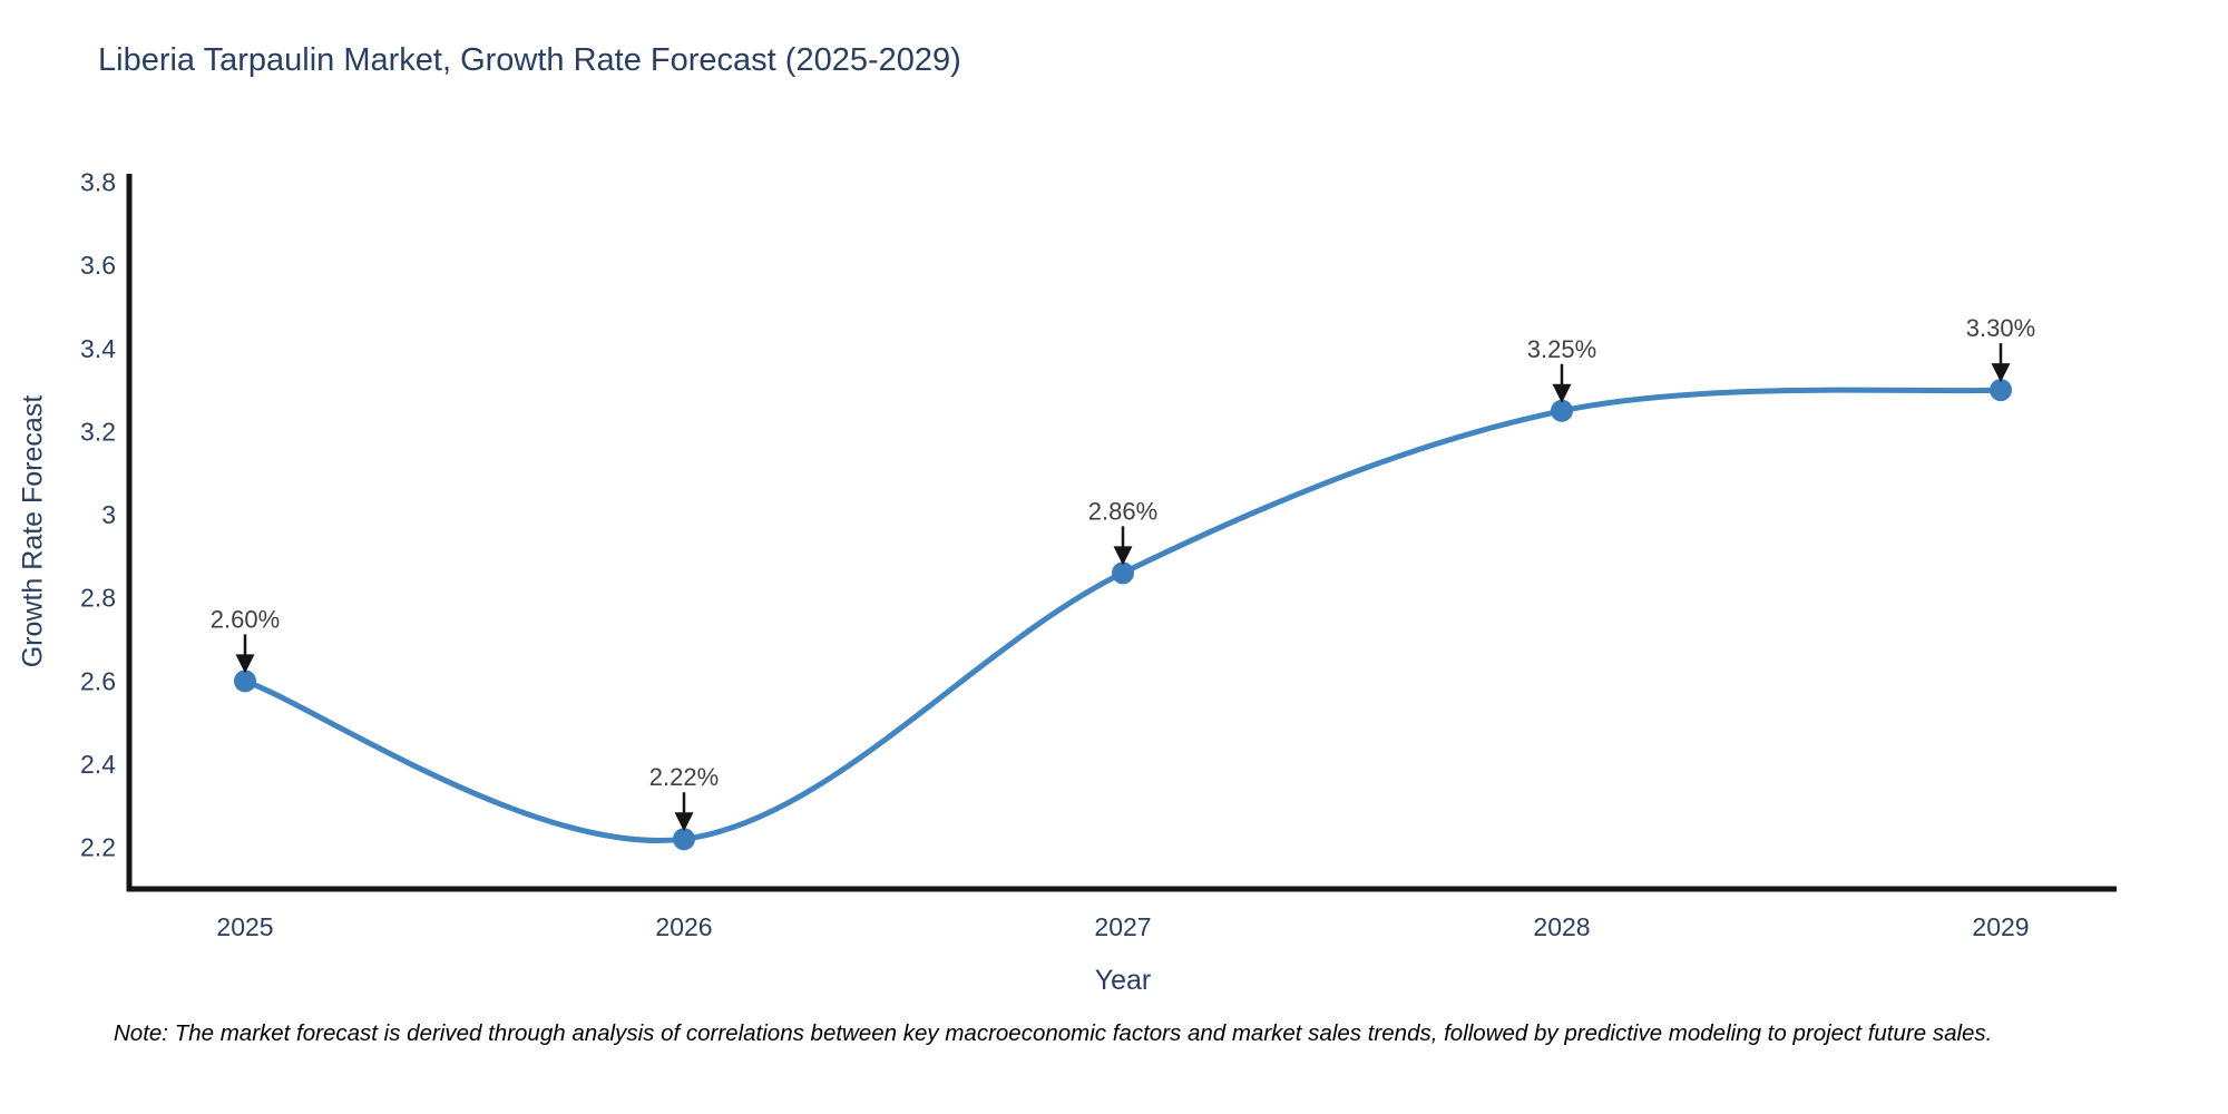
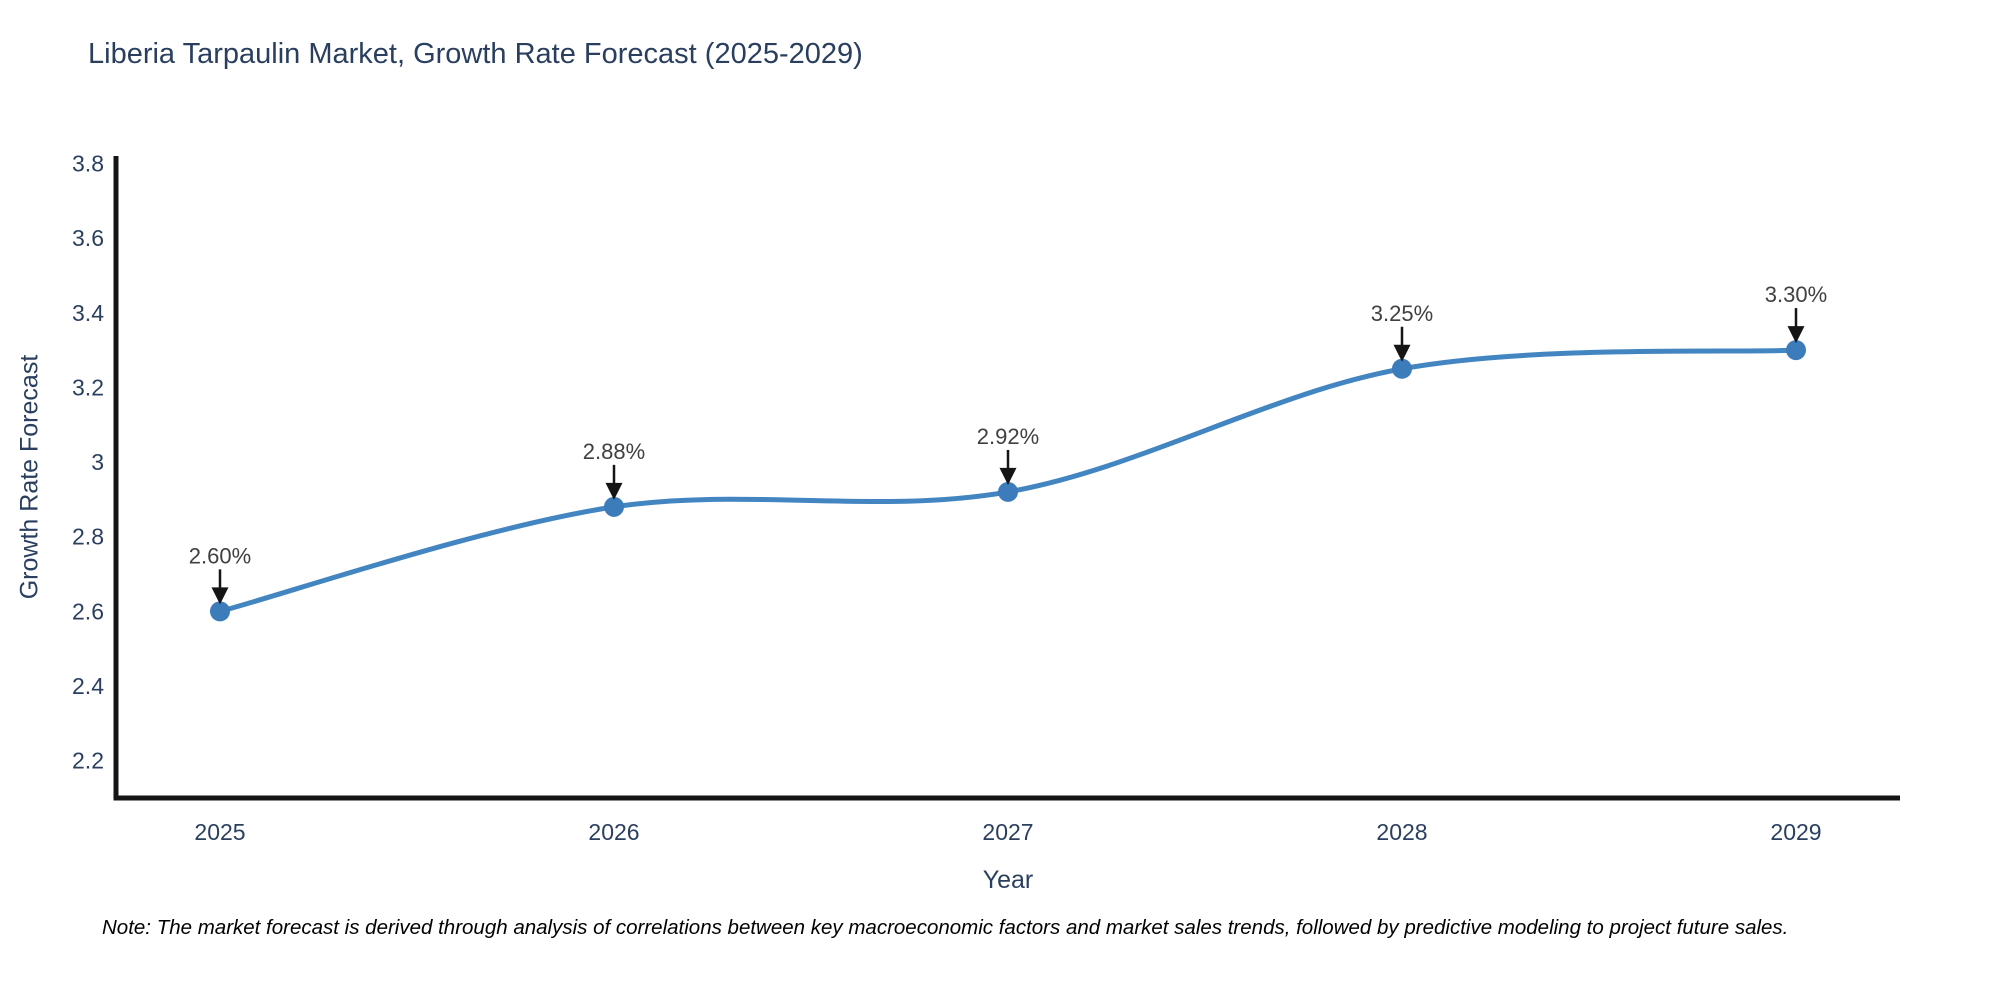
2026: 2.22% -> 2.88%
2027: 2.86% -> 2.92%
